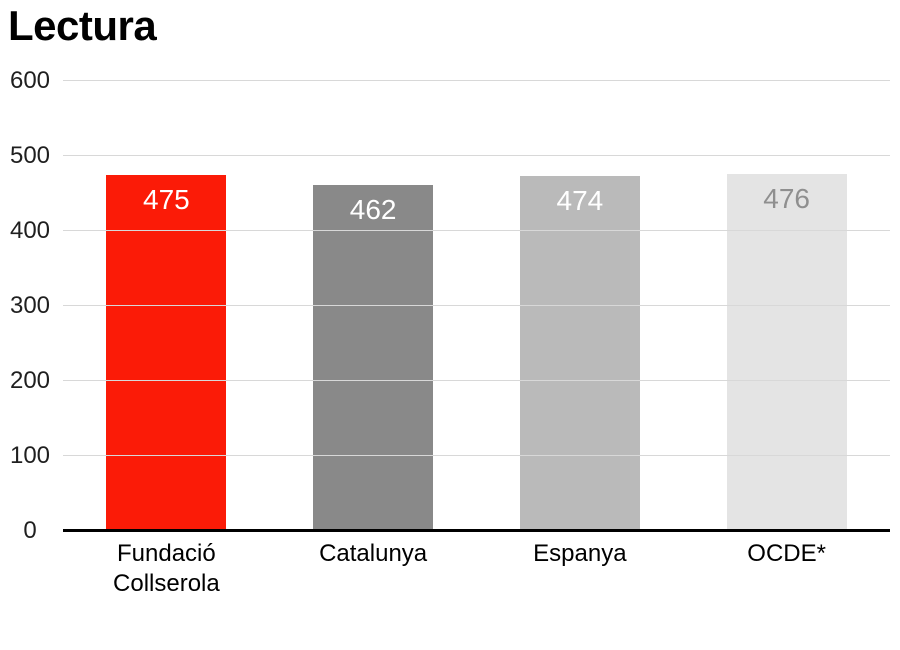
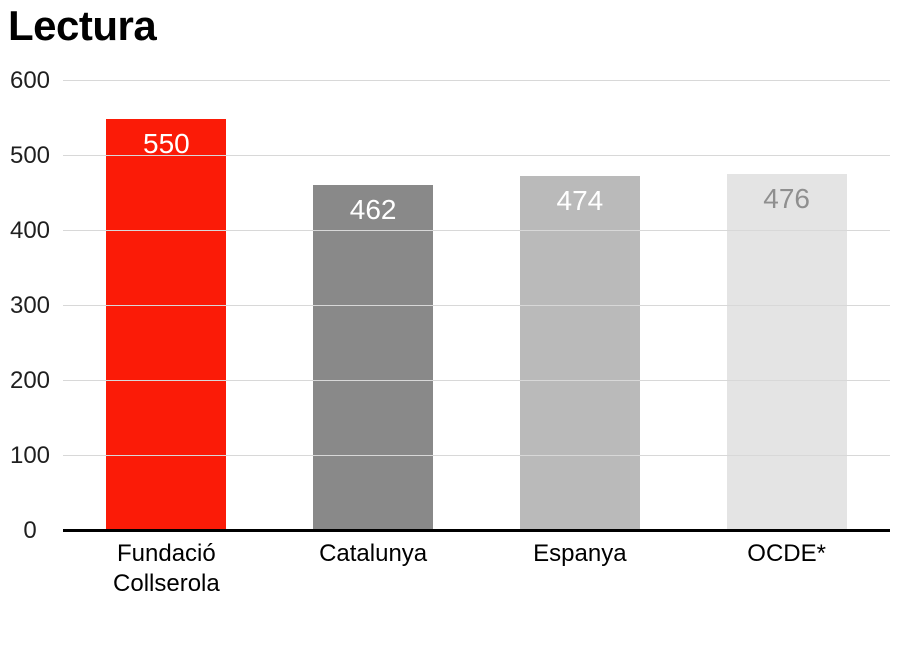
Fundació Collserola: 475 -> 550
